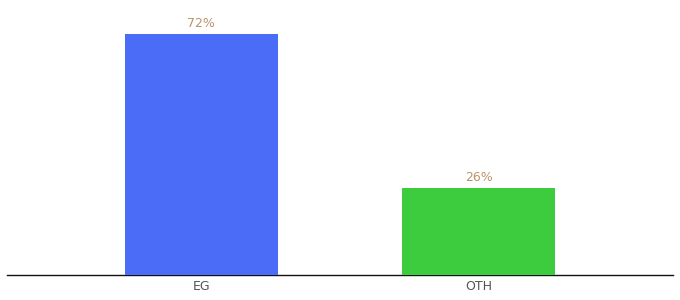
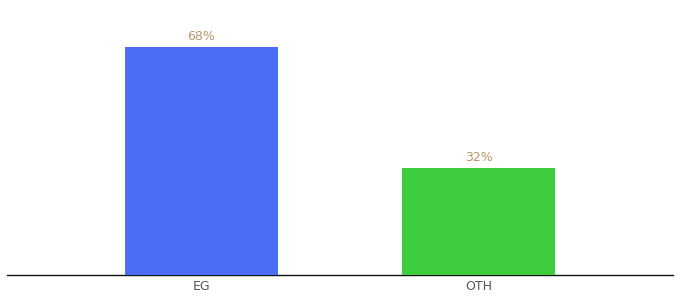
EG: 72% -> 68%
OTH: 26% -> 32%
